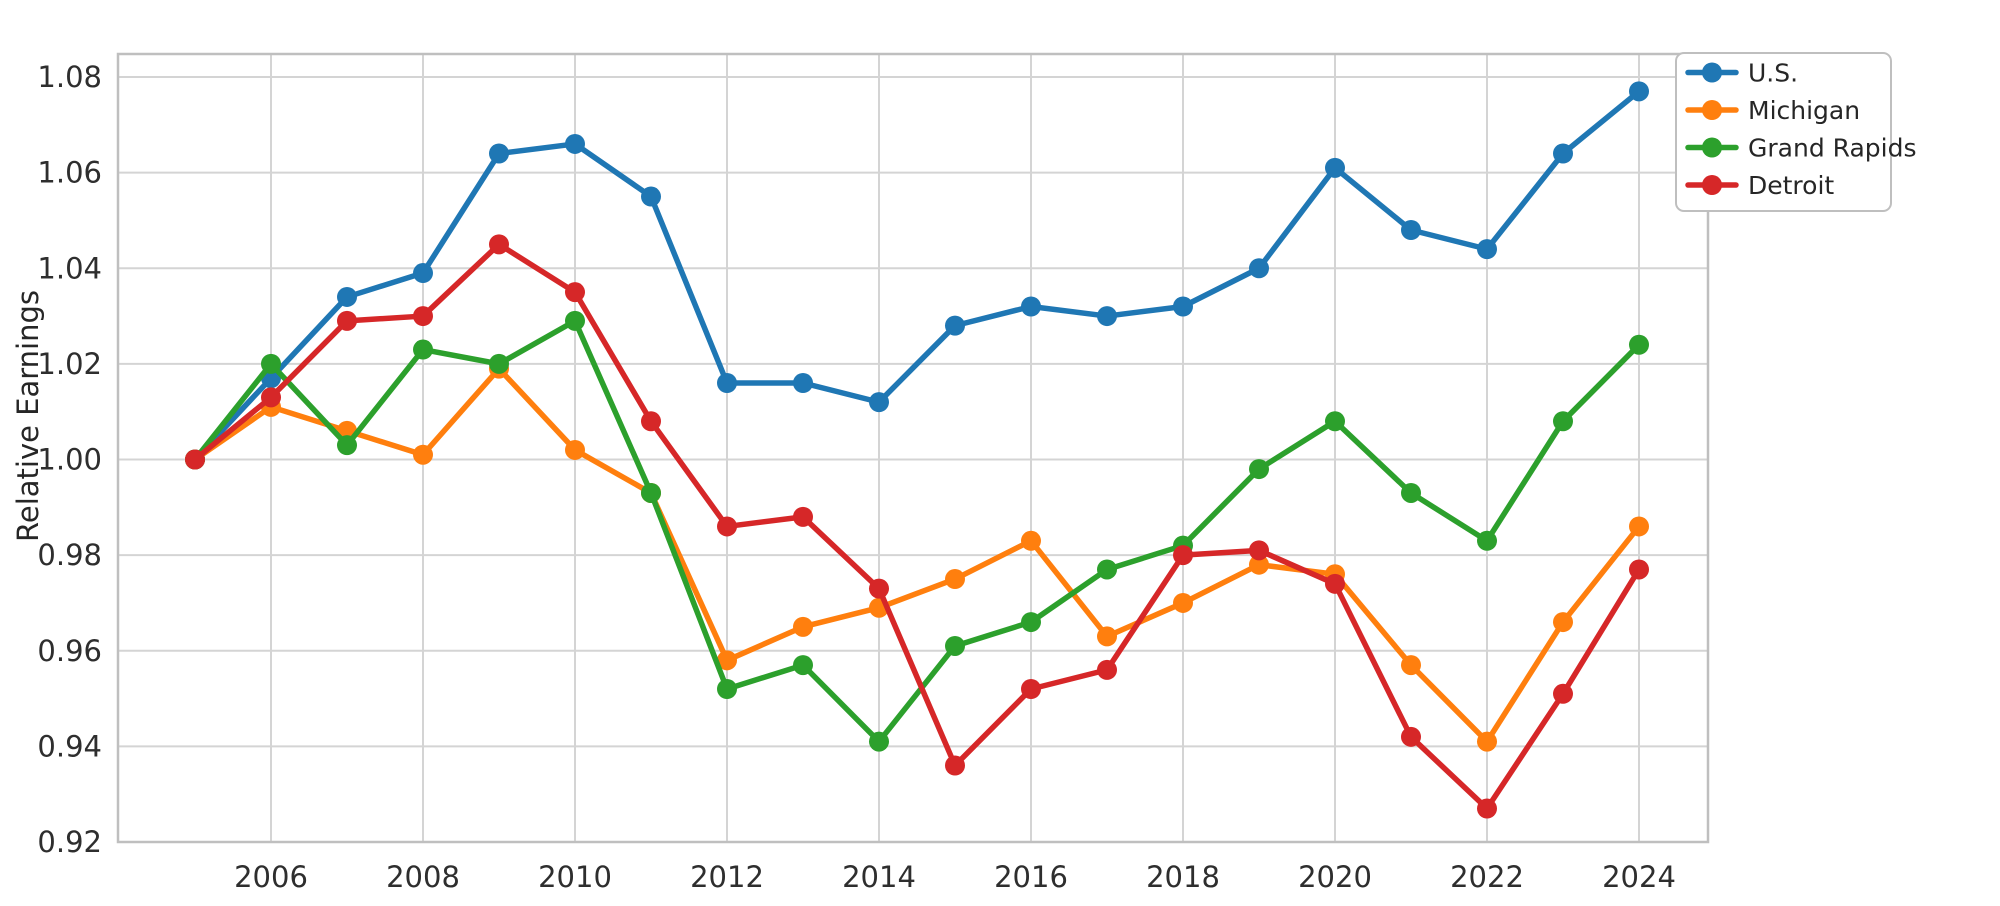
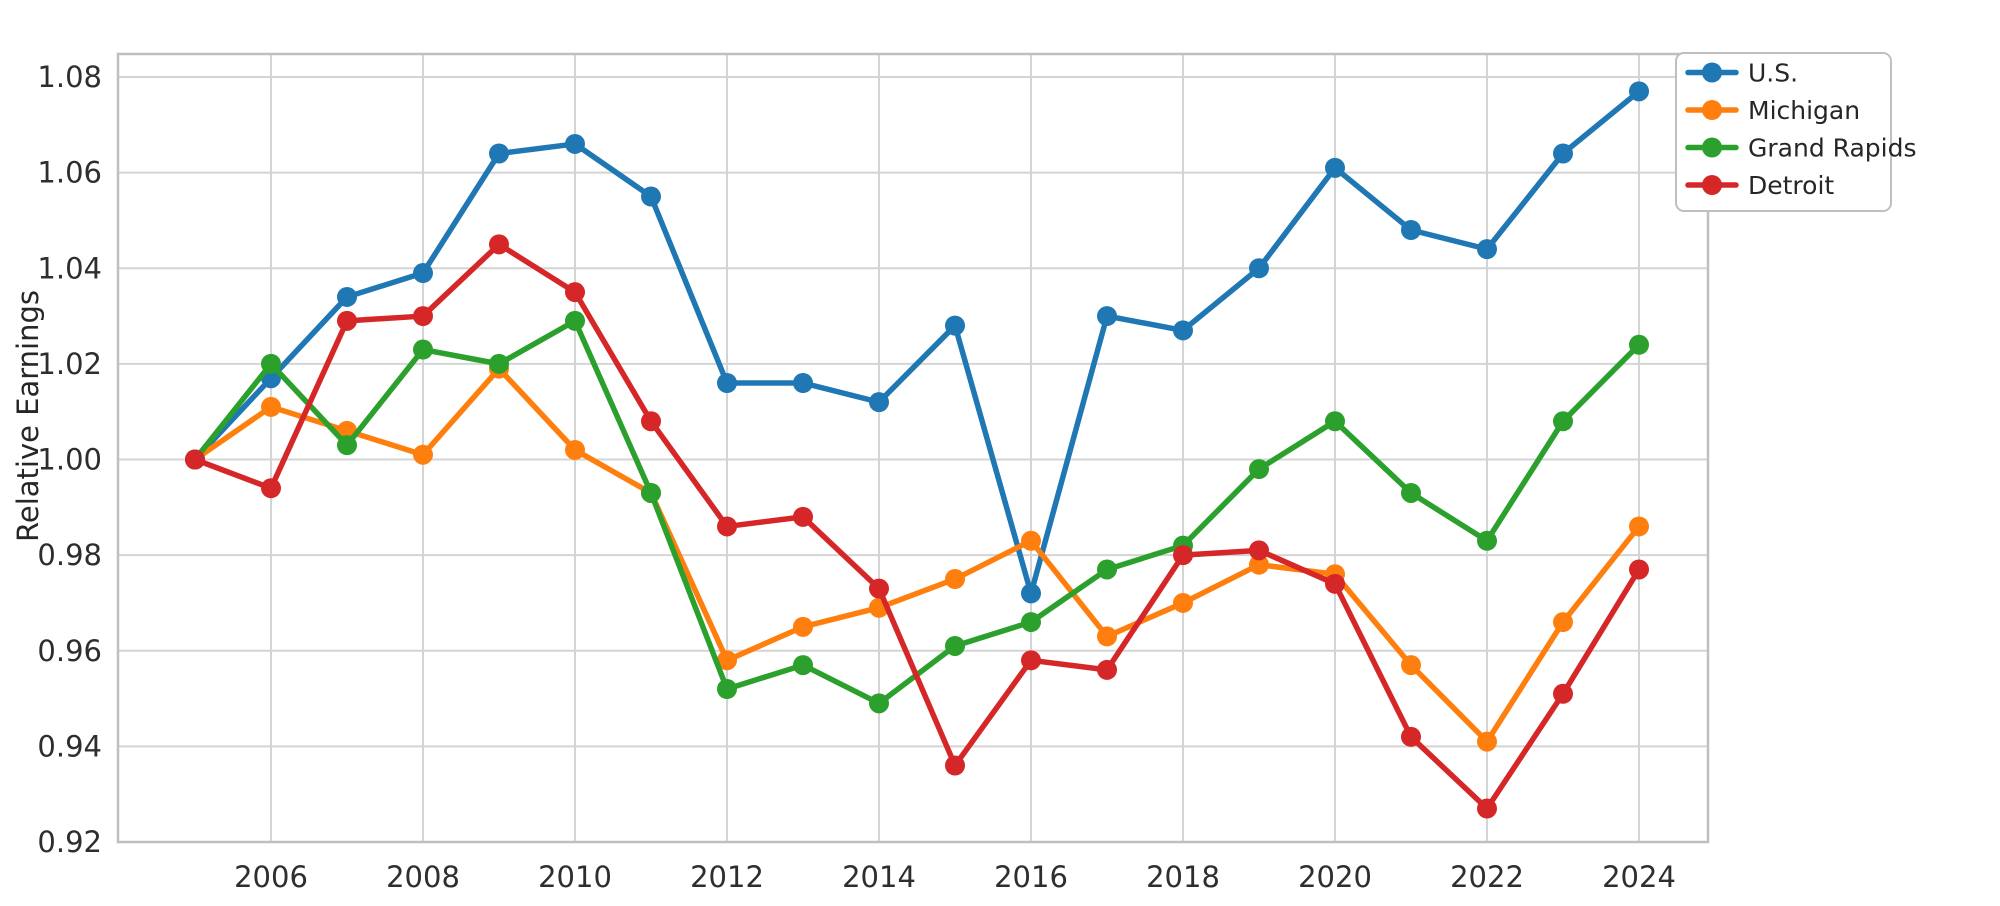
Detroit/2006: 1.013 -> 0.994
Grand Rapids/2014: 0.941 -> 0.949
U.S./2016: 1.032 -> 0.972
Detroit/2016: 0.952 -> 0.958
U.S./2018: 1.032 -> 1.027
